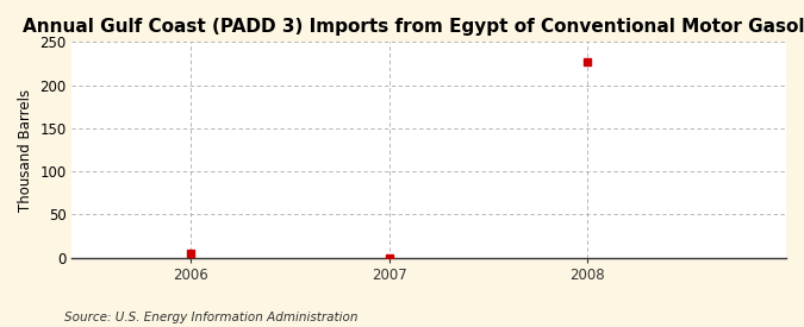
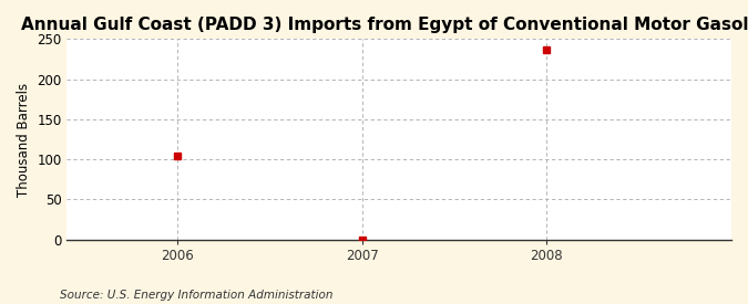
2006: 5 -> 104
2008: 227 -> 236
